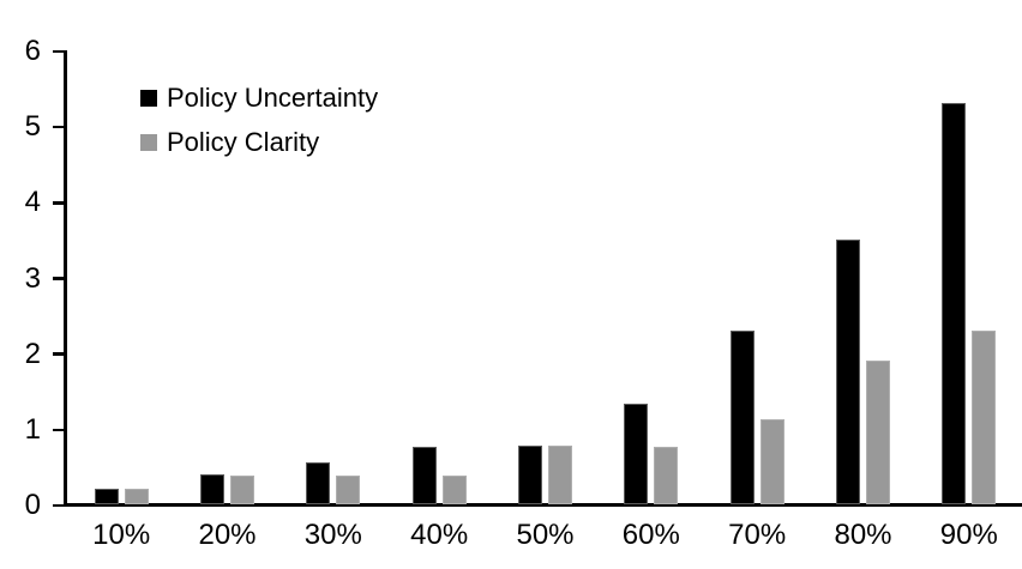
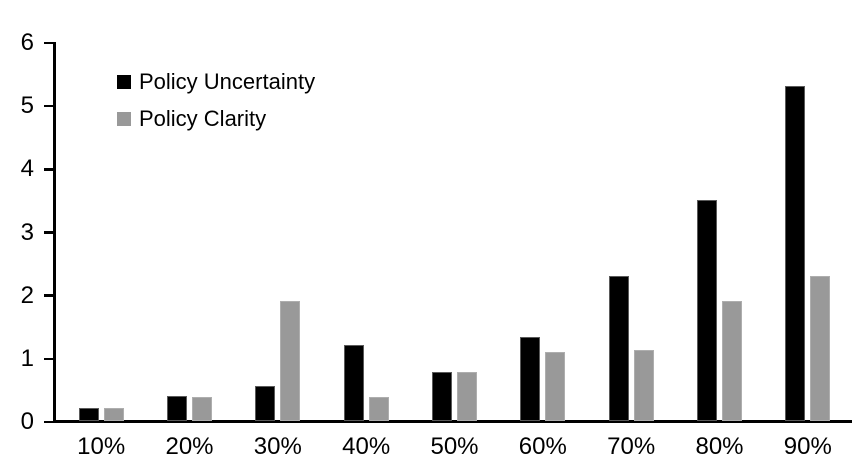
Policy Clarity/30%: 0.4 -> 1.9
Policy Uncertainty/40%: 0.8 -> 1.2
Policy Clarity/60%: 0.8 -> 1.1
